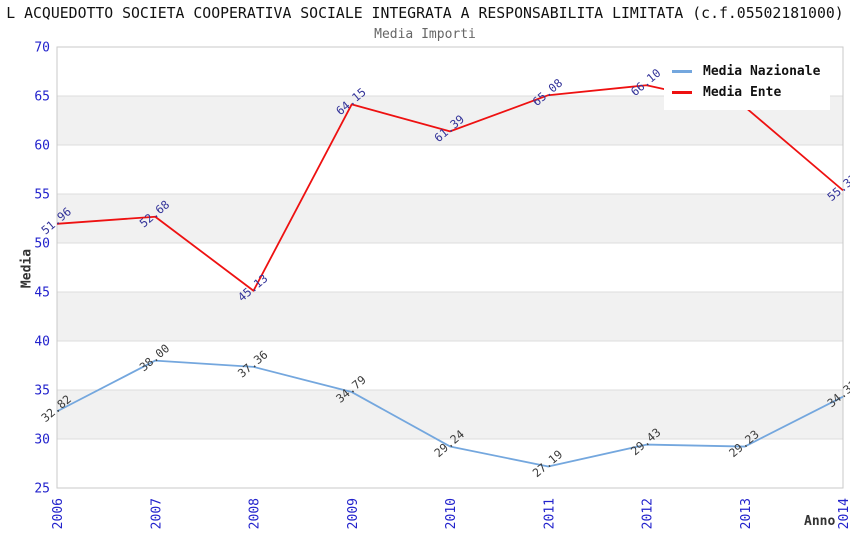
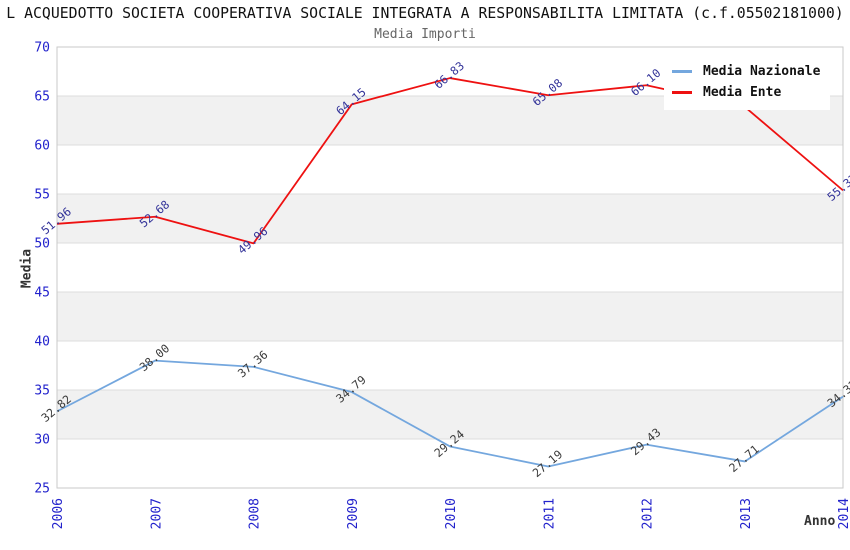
Media Ente/2008: 45.13 -> 49.96
Media Ente/2010: 61.39 -> 66.83
Media Nazionale/2013: 29.23 -> 27.71
